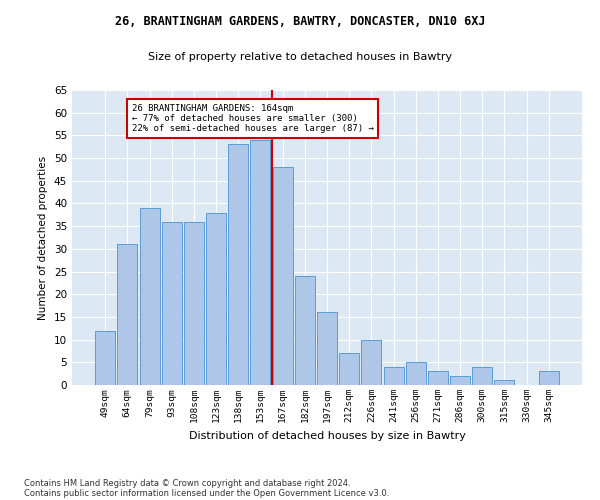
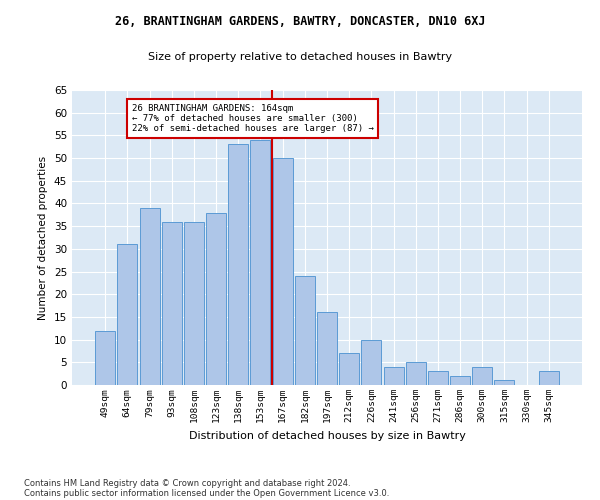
167sqm: 48 -> 50
